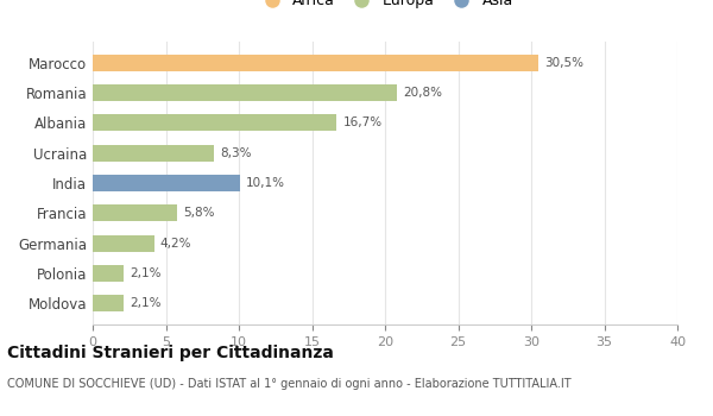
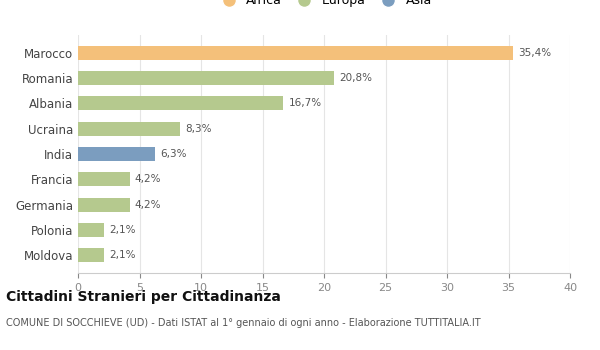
Marocco: 30,5% -> 35,4%
India: 10,1% -> 6,3%
Francia: 5,8% -> 4,2%
